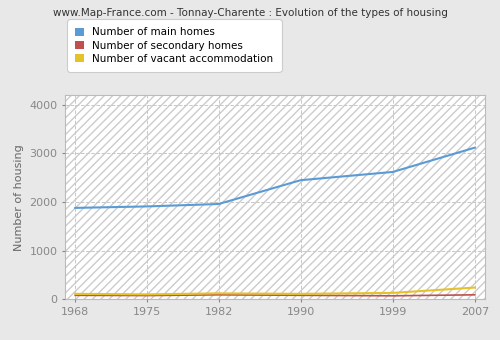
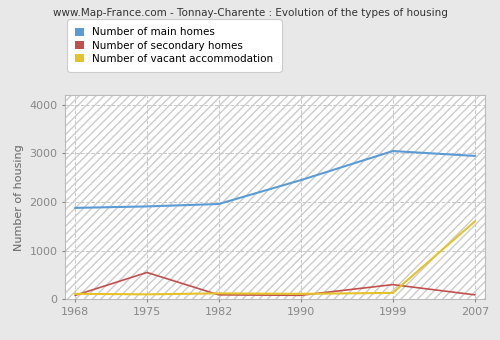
Number of secondary homes/1975: 80 -> 550
Number of main homes/1999: 2620 -> 3050
Number of secondary homes/1999: 70 -> 300
Number of main homes/2007: 3120 -> 2950
Number of vacant accommodation/2007: 240 -> 1600
